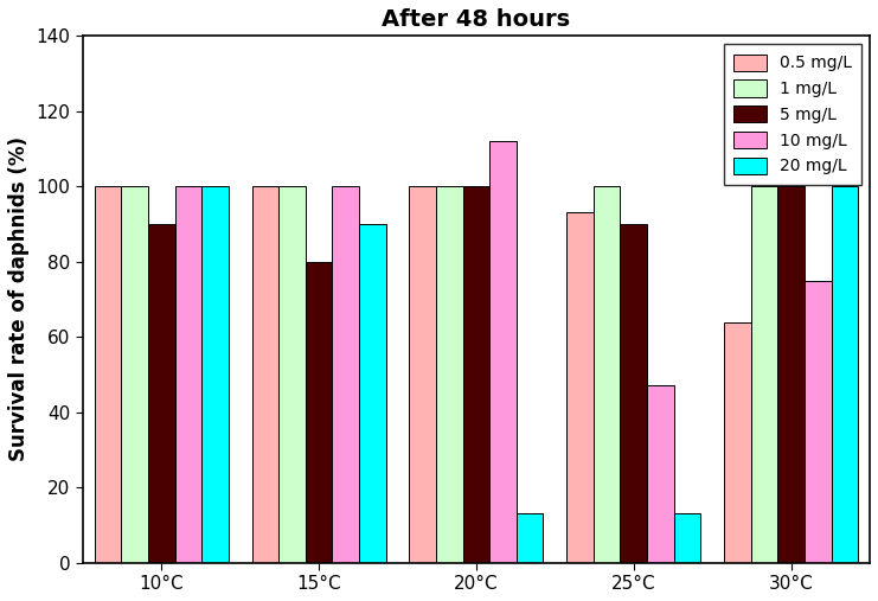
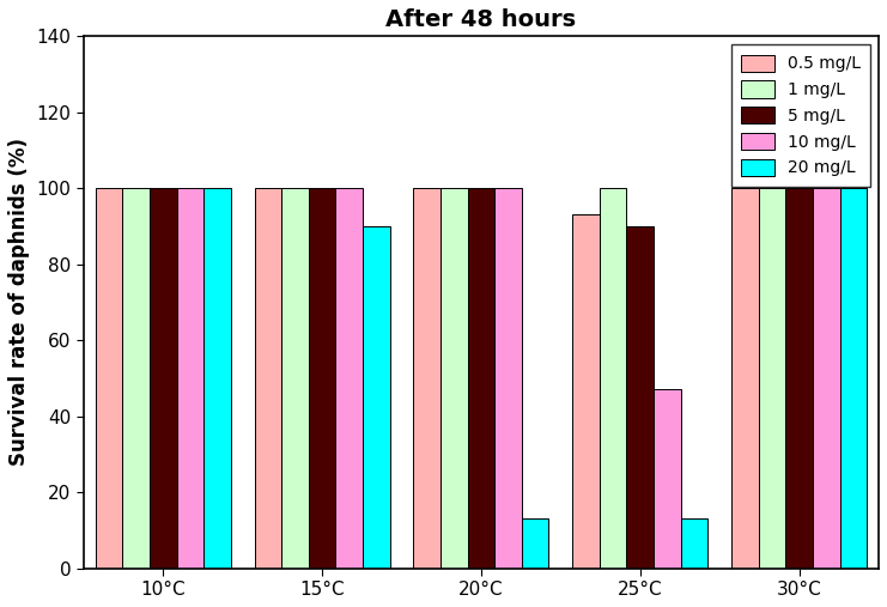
5 mg/L/10°C: 90 -> 100
5 mg/L/15°C: 80 -> 100
10 mg/L/20°C: 112 -> 100
0.5 mg/L/30°C: 64 -> 100
10 mg/L/30°C: 75 -> 100
